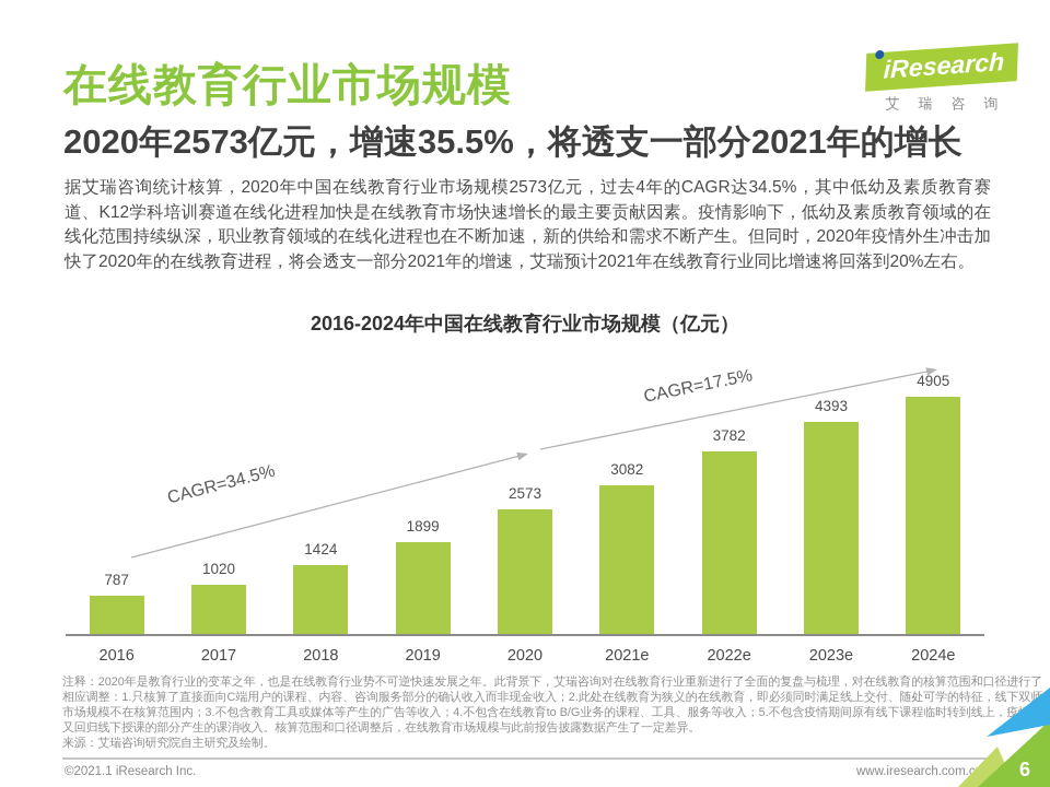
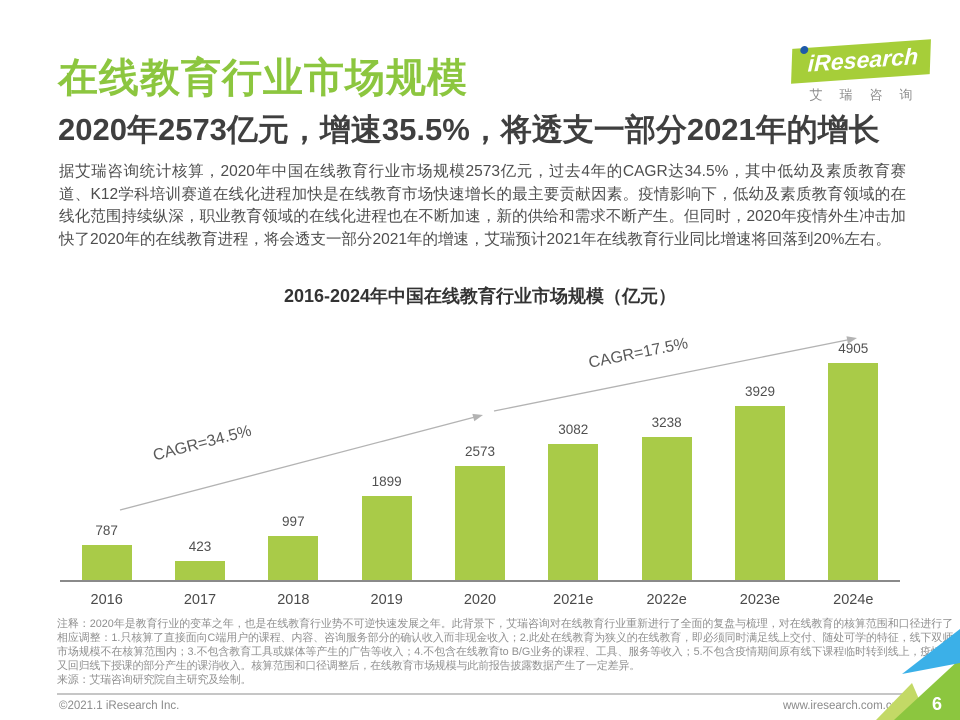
2017: 1020 -> 423
2018: 1424 -> 997
2022e: 3782 -> 3238
2023e: 4393 -> 3929
